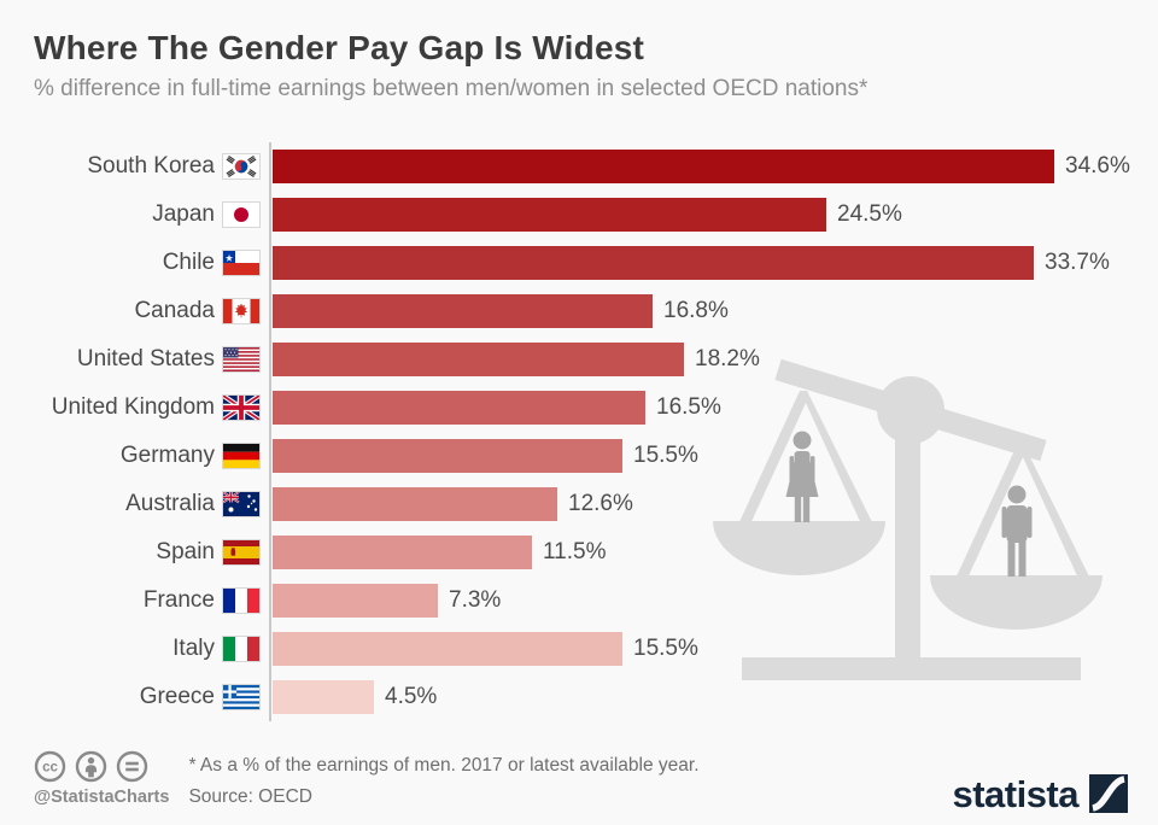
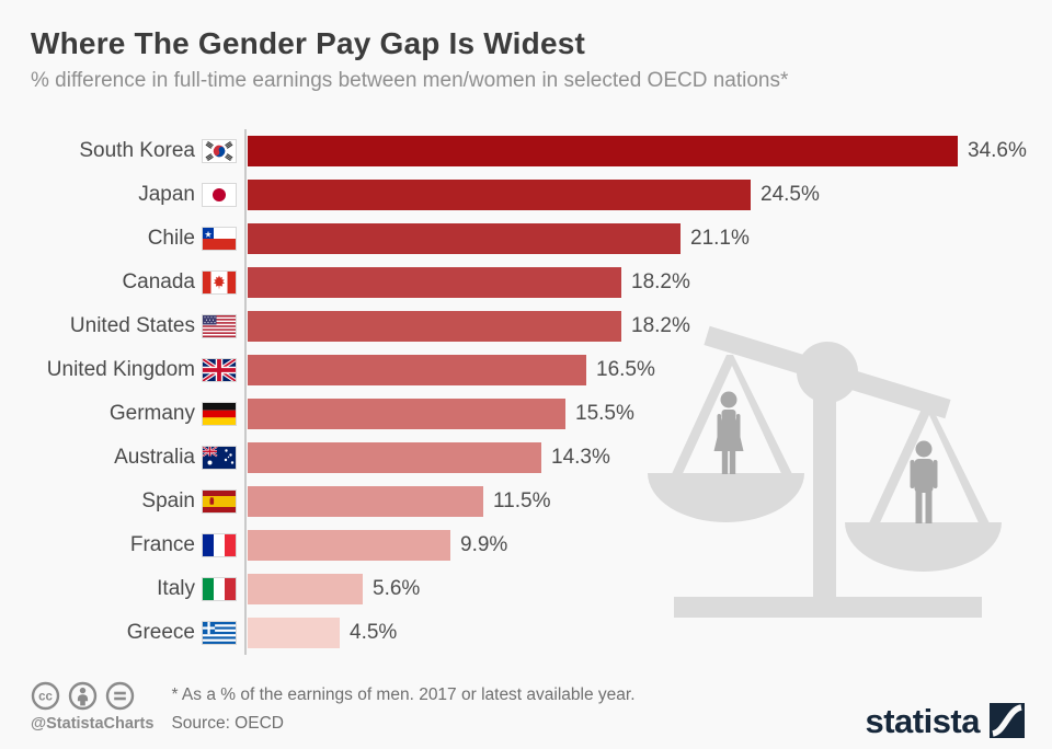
Chile: 33.7% -> 21.1%
Canada: 16.8% -> 18.2%
Australia: 12.6% -> 14.3%
France: 7.3% -> 9.9%
Italy: 15.5% -> 5.6%
